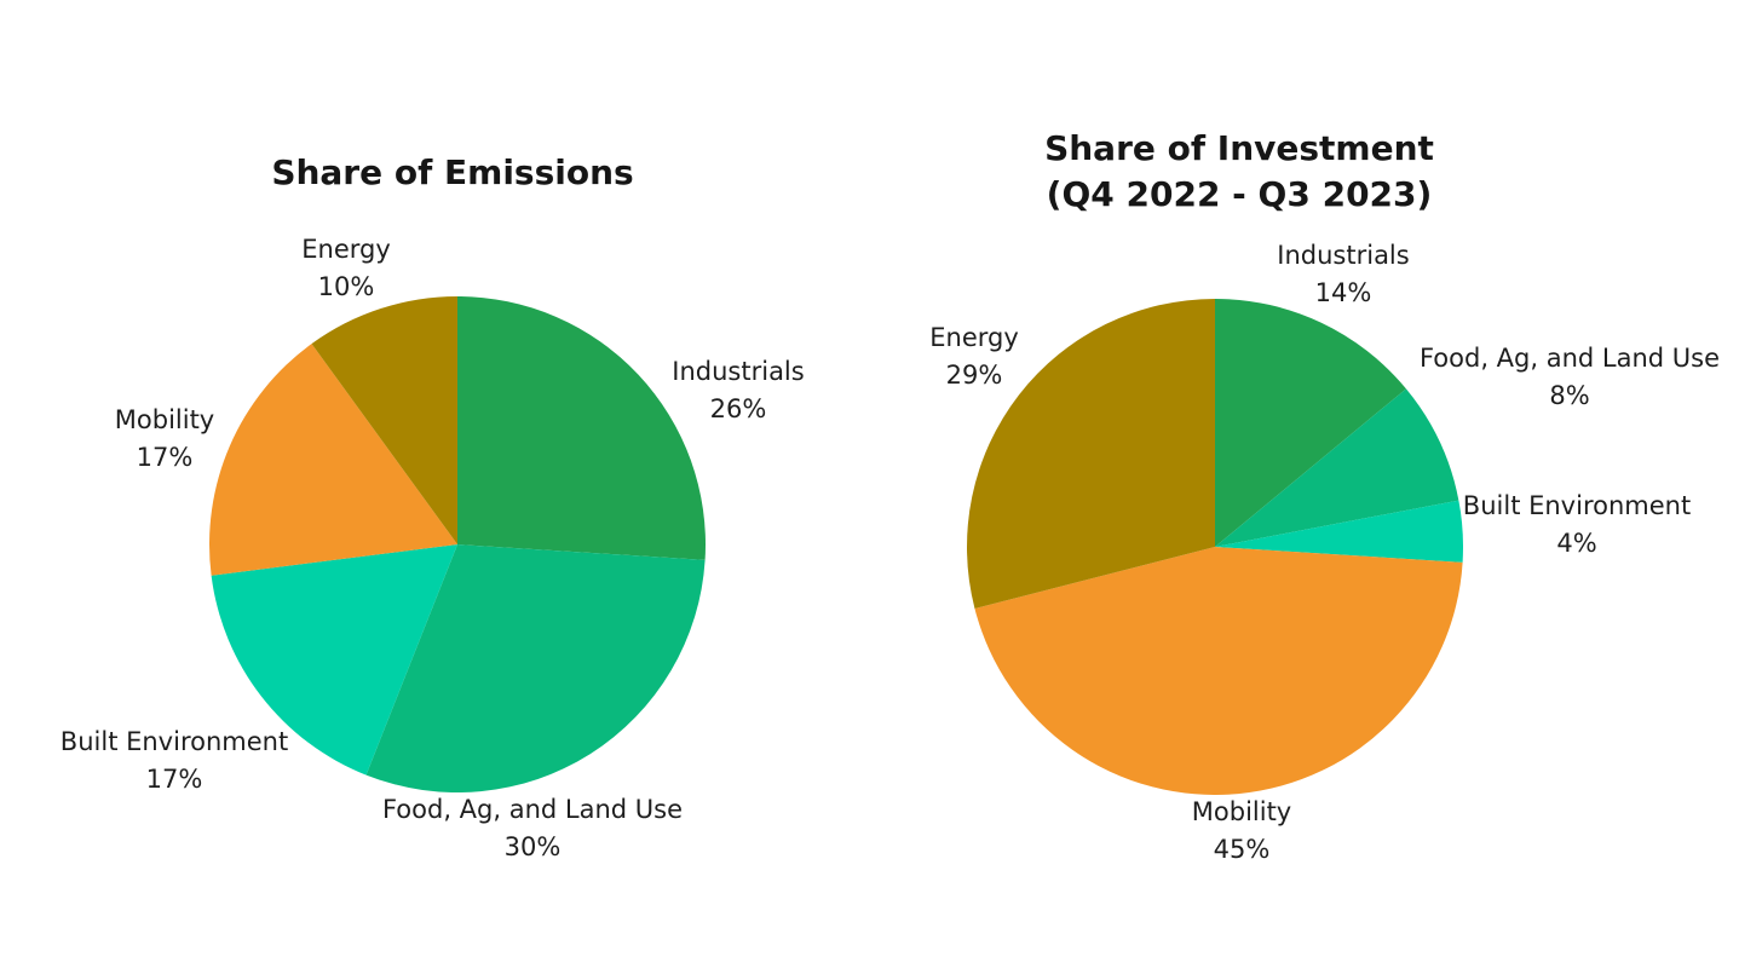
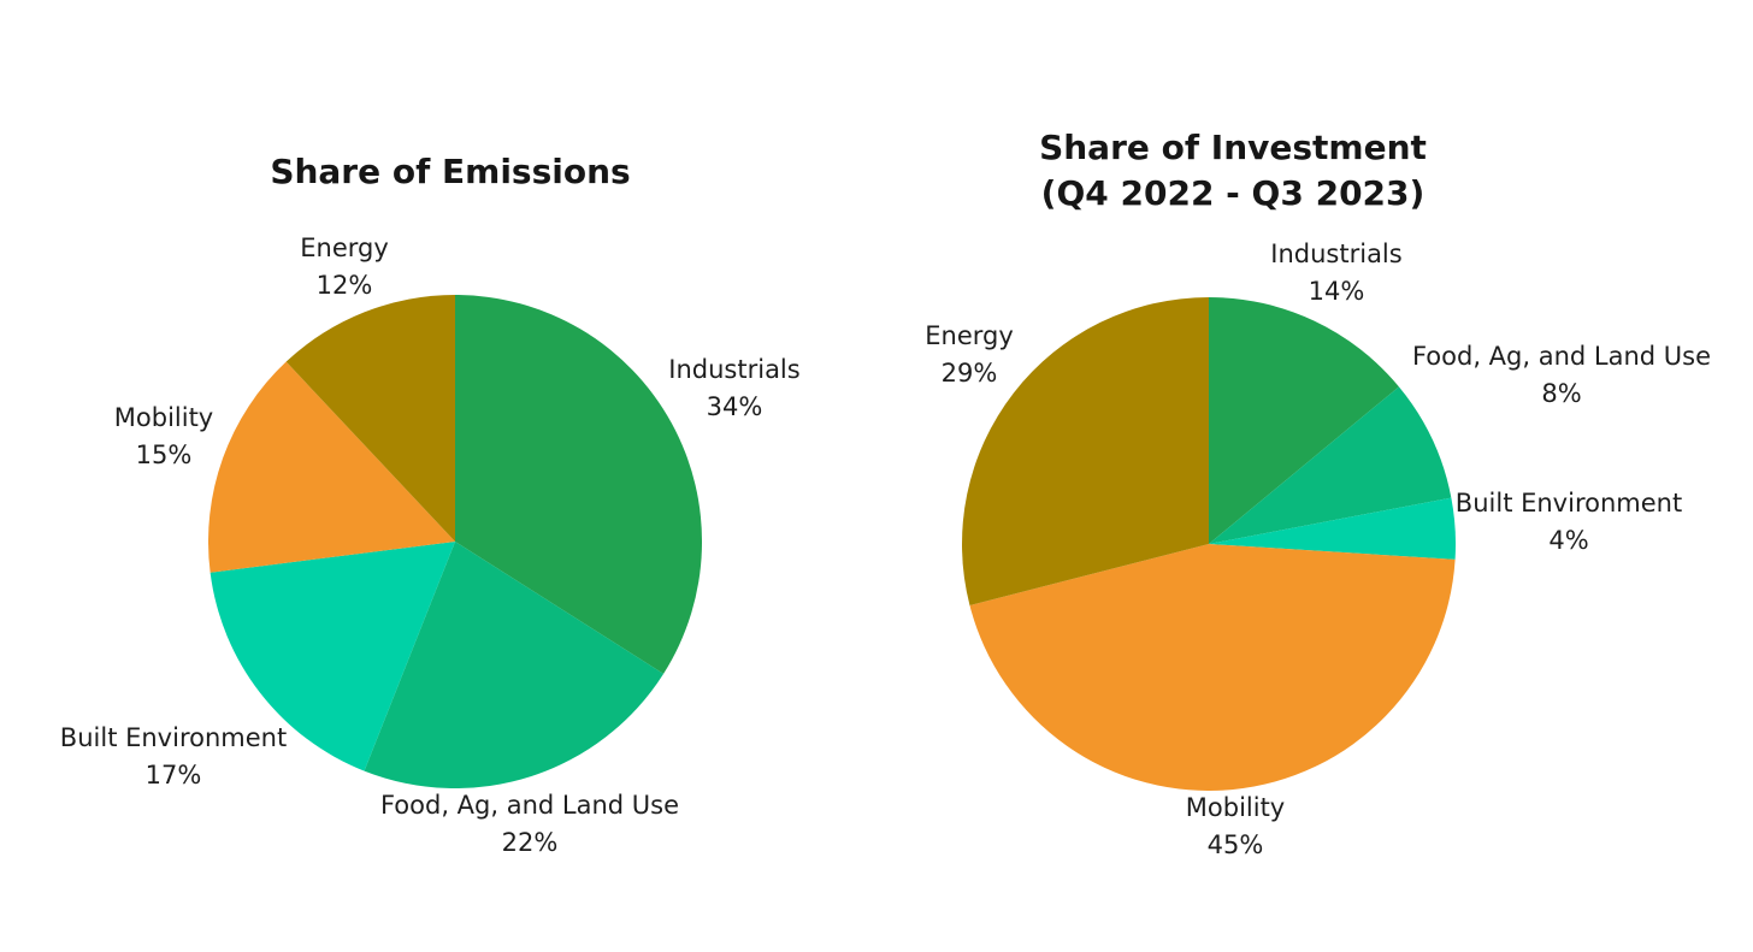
Share of Emissions/Industrials: 26% -> 34%
Share of Emissions/Food, Ag, and Land Use: 30% -> 22%
Share of Emissions/Mobility: 17% -> 15%
Share of Emissions/Energy: 10% -> 12%
